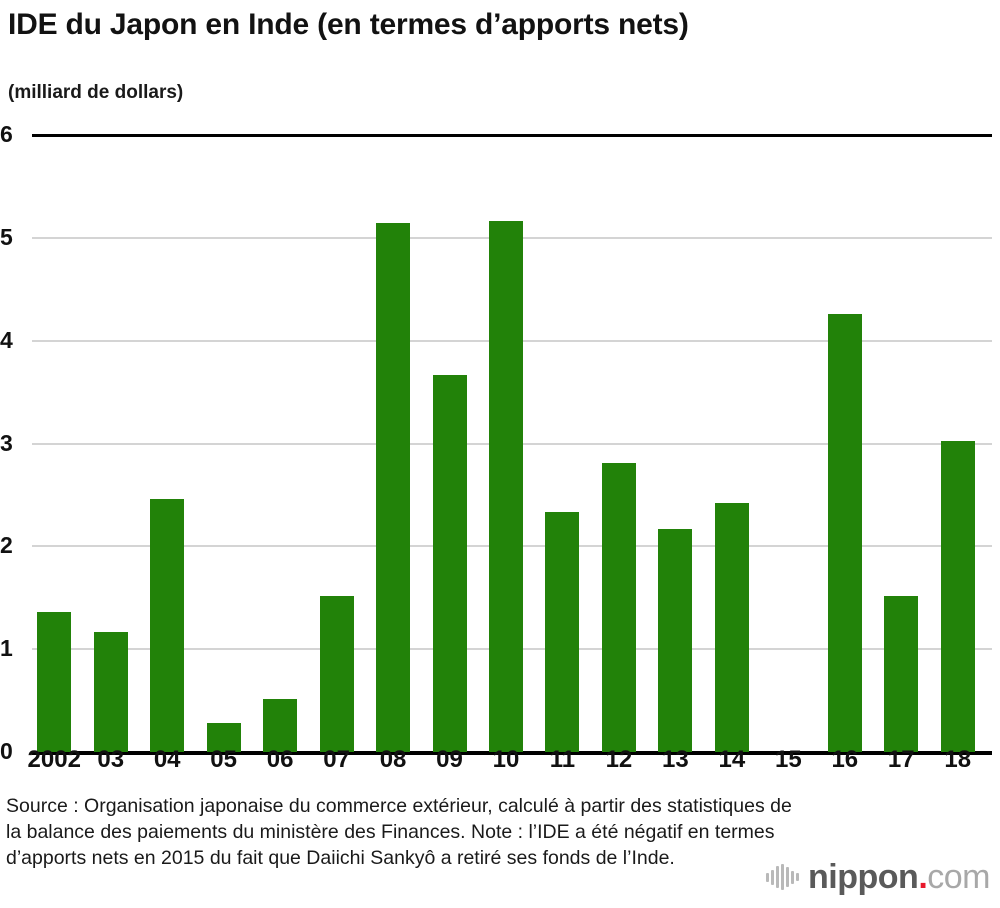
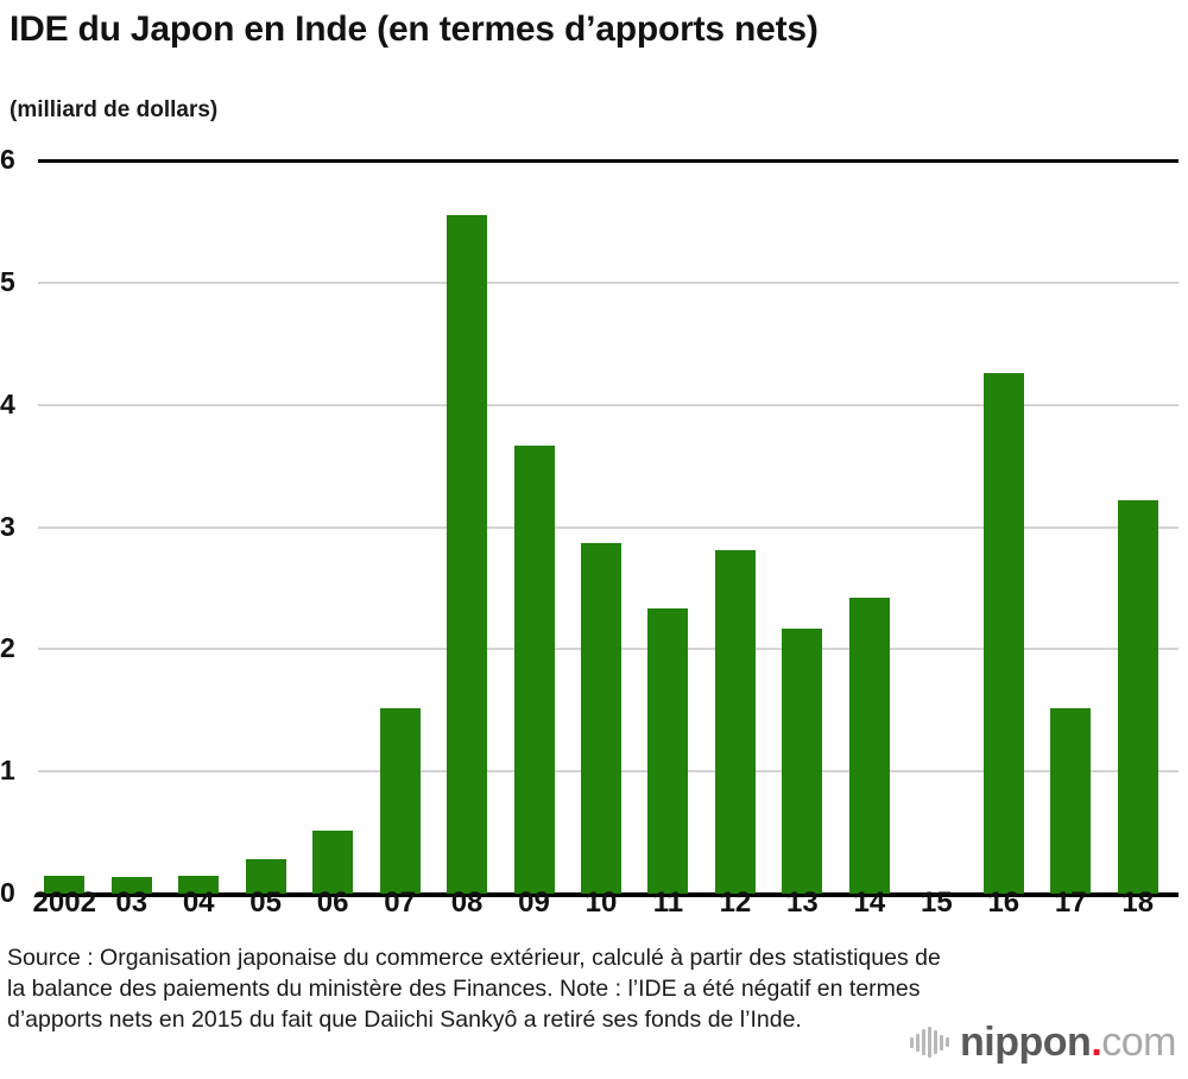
2002: 1.36 -> 0.15
03: 1.17 -> 0.14
04: 2.46 -> 0.15
08: 5.14 -> 5.55
10: 5.16 -> 2.87
18: 3.02 -> 3.22
